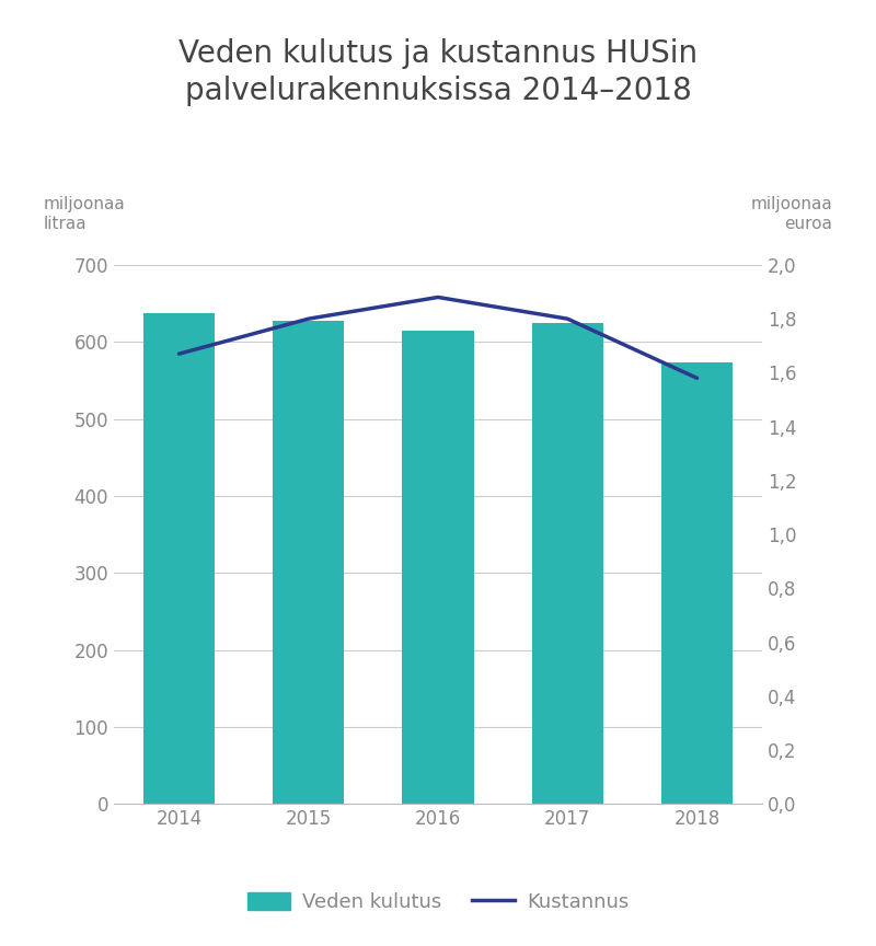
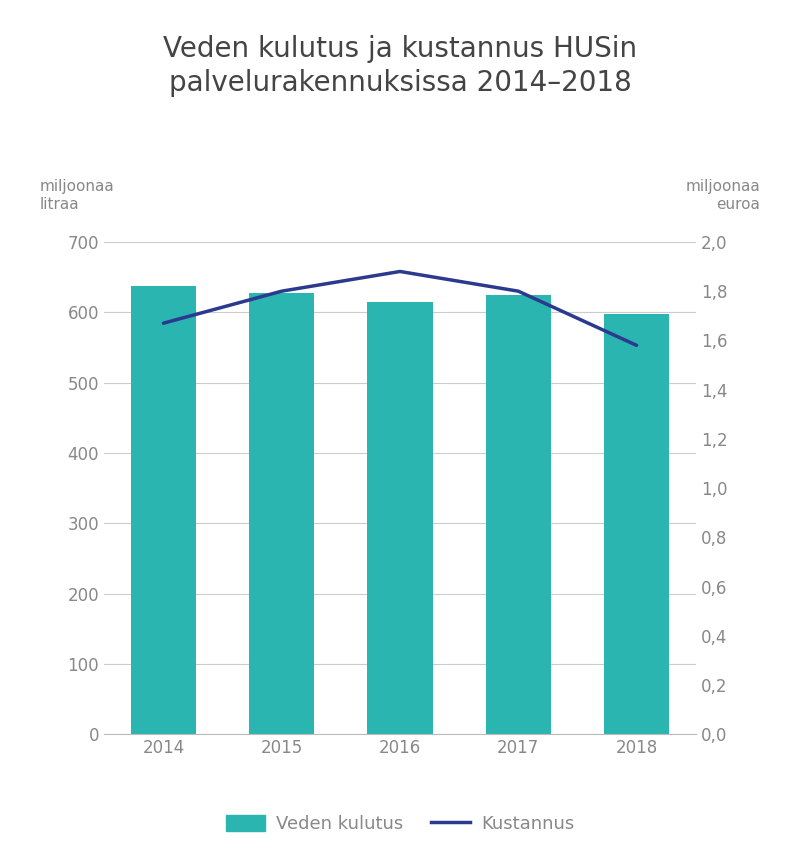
Veden kulutus/2018: 574 -> 598
